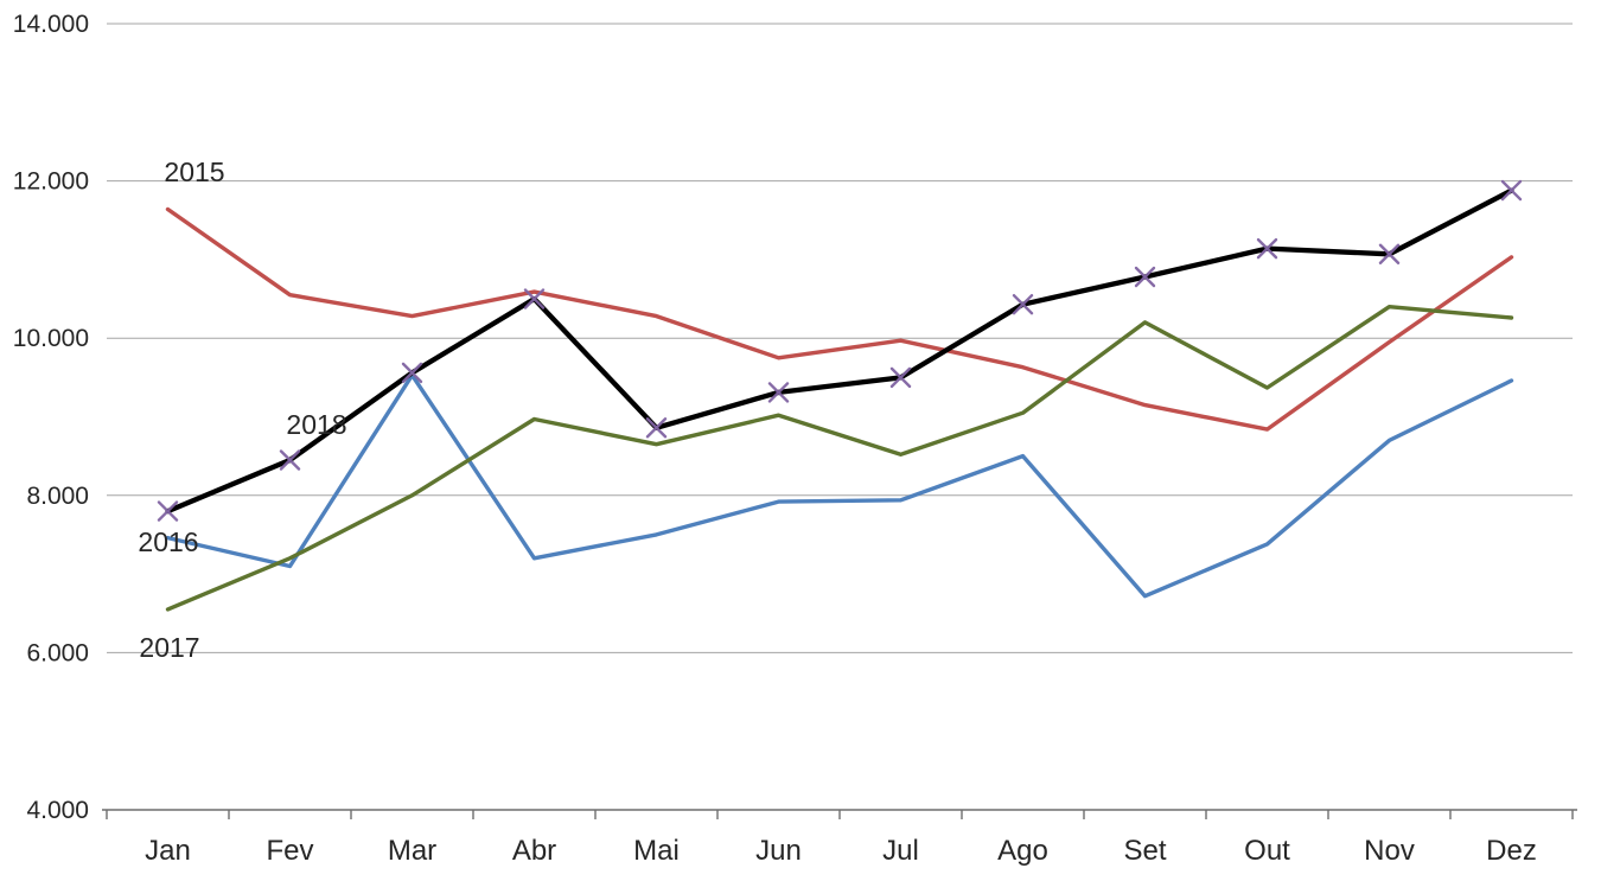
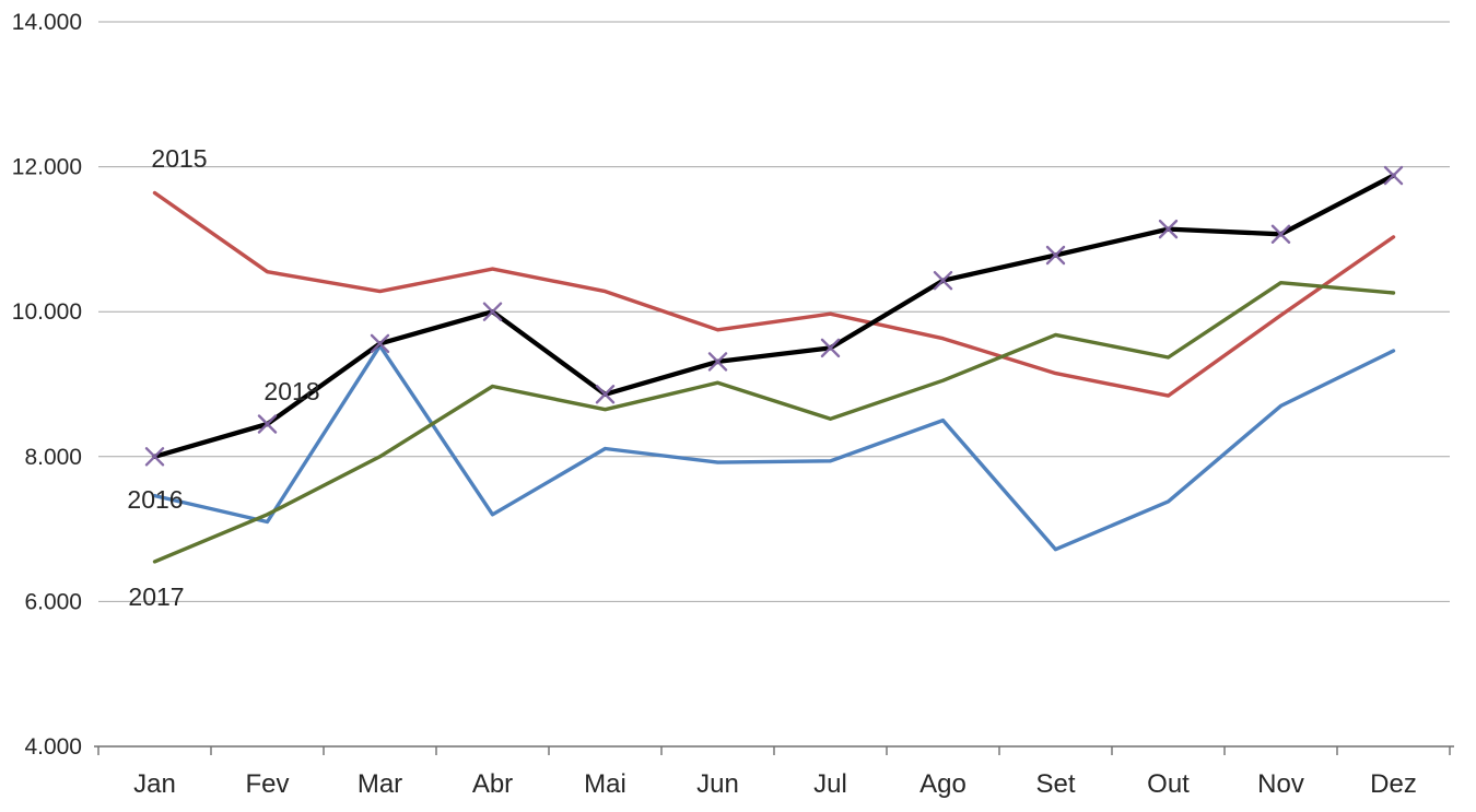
2018/Jan: 7800 -> 8000
2018/Abr: 10500 -> 10000
2016/Mai: 7500 -> 8100
2017/Set: 10200 -> 9700
